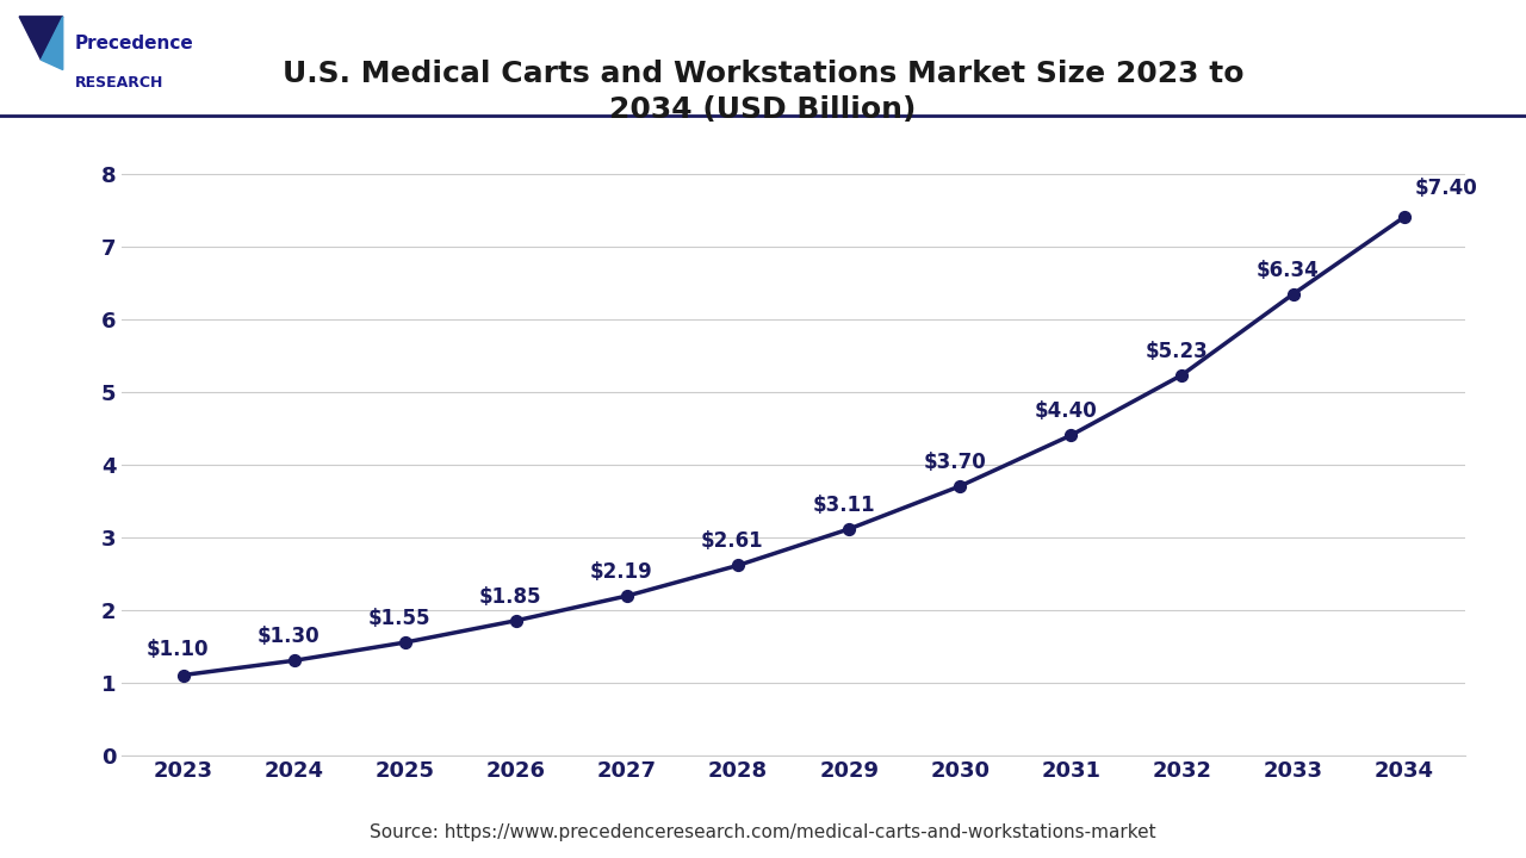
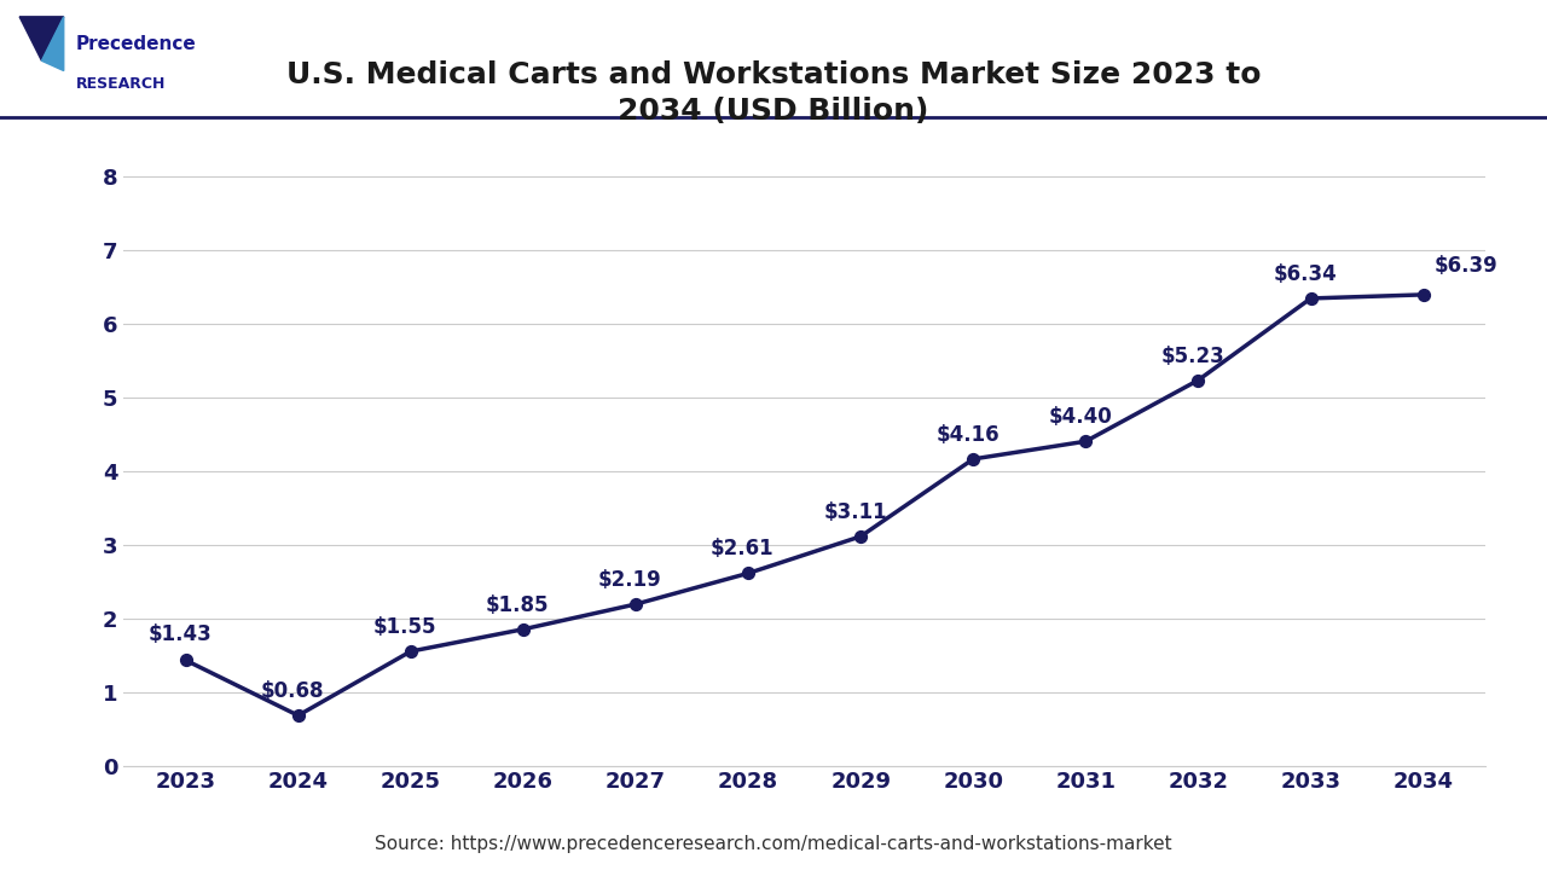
2023: $1.10 -> $1.43
2024: $1.30 -> $0.68
2030: $3.70 -> $4.16
2034: $7.40 -> $6.39
